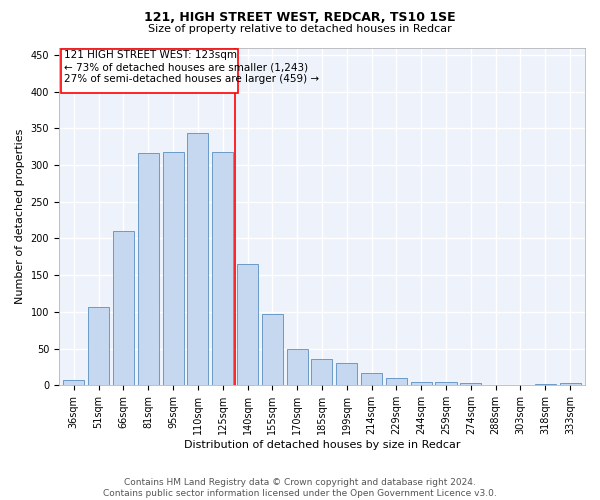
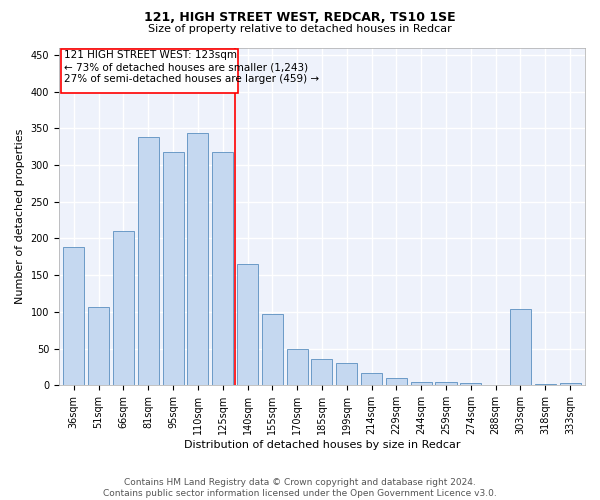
36sqm: 7 -> 188
81sqm: 316 -> 338
303sqm: 1 -> 104
